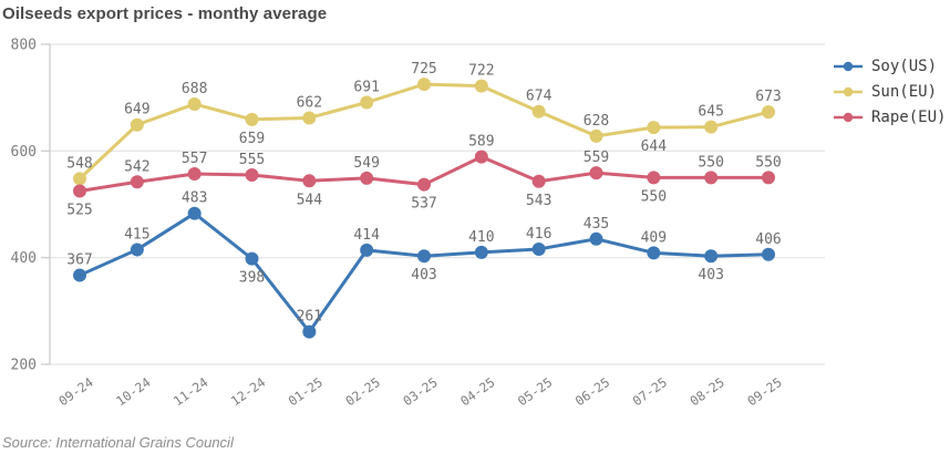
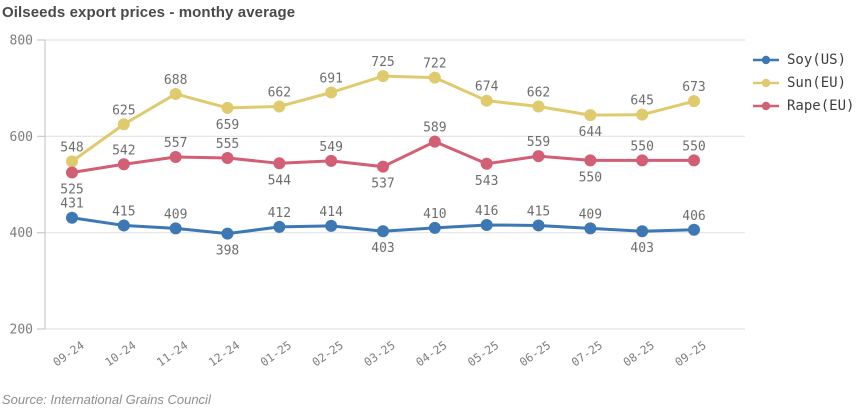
Soy(US)/09-24: 367 -> 431
Sun(EU)/10-24: 649 -> 625
Soy(US)/11-24: 483 -> 409
Soy(US)/01-25: 261 -> 412
Soy(US)/06-25: 435 -> 415
Sun(EU)/06-25: 628 -> 662
